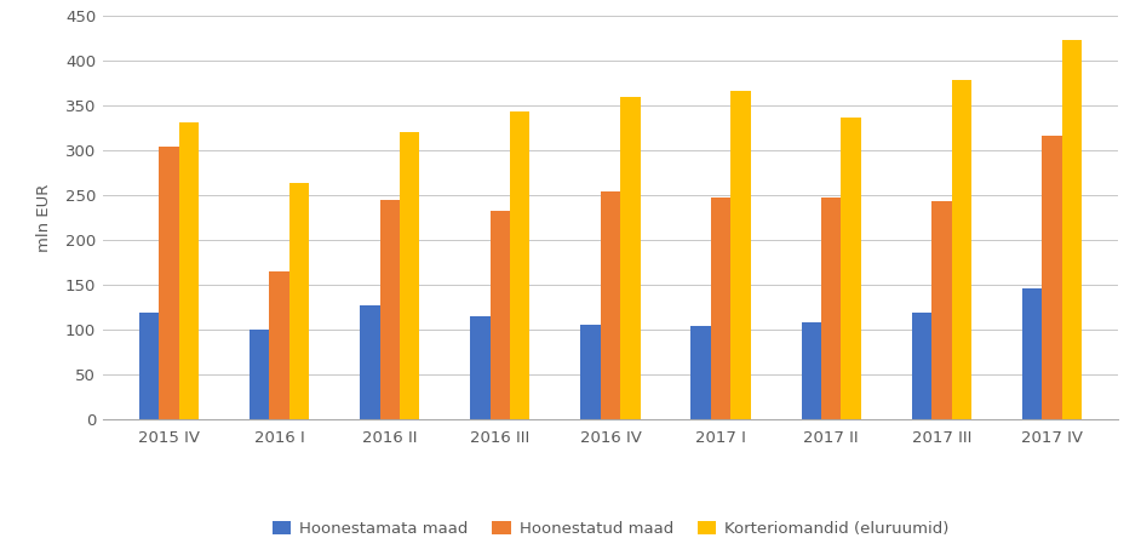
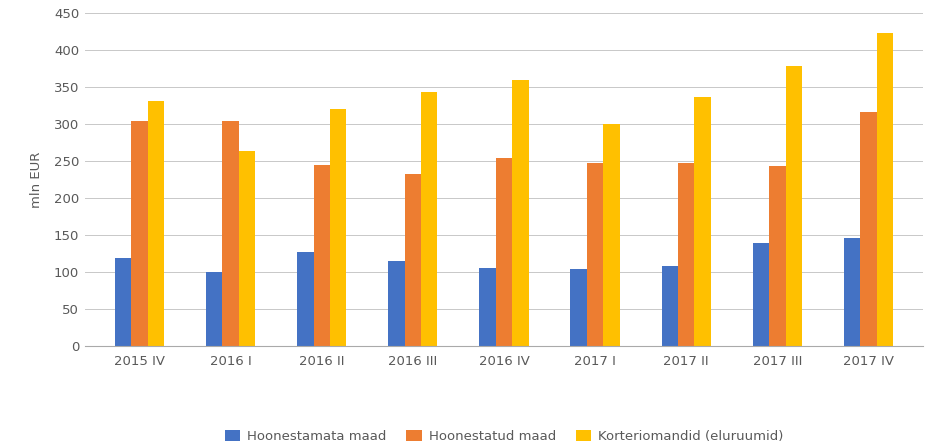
Hoonestatud maad/2016 I: 165 -> 304
Korteriomandid (eluruumid)/2017 I: 366 -> 300
Hoonestamata maad/2017 III: 119 -> 140
